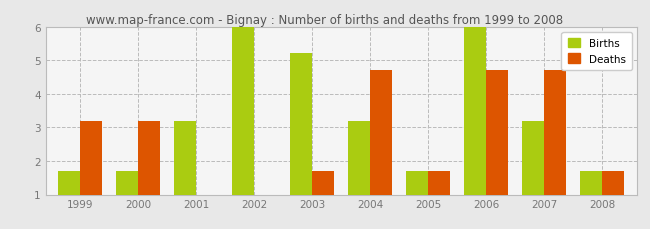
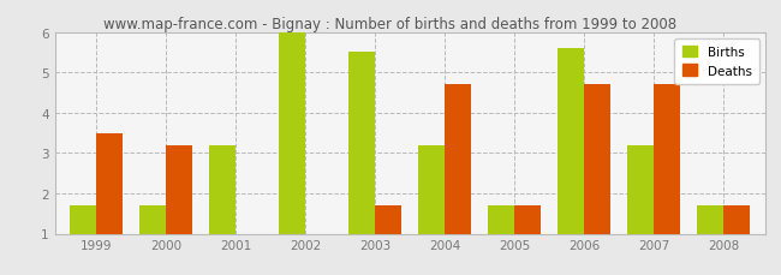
Deaths/1999: 3.2 -> 3.5
Births/2003: 5.2 -> 5.5
Births/2006: 6.0 -> 5.6
